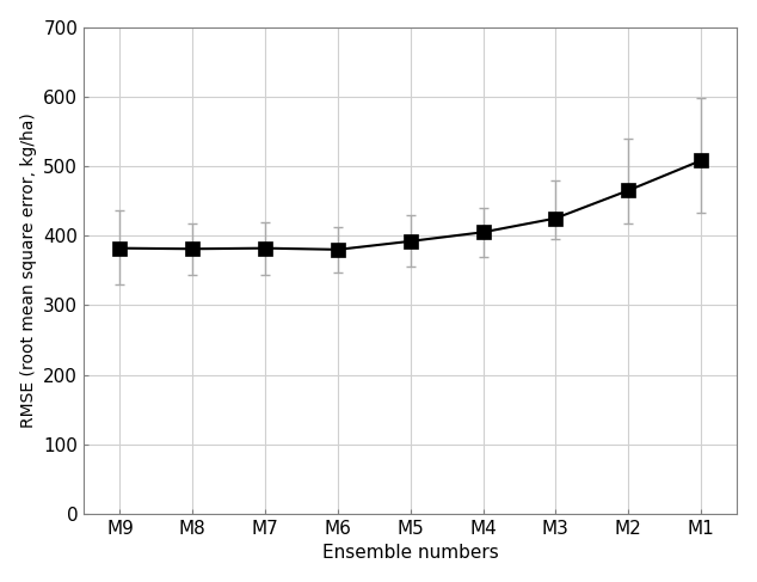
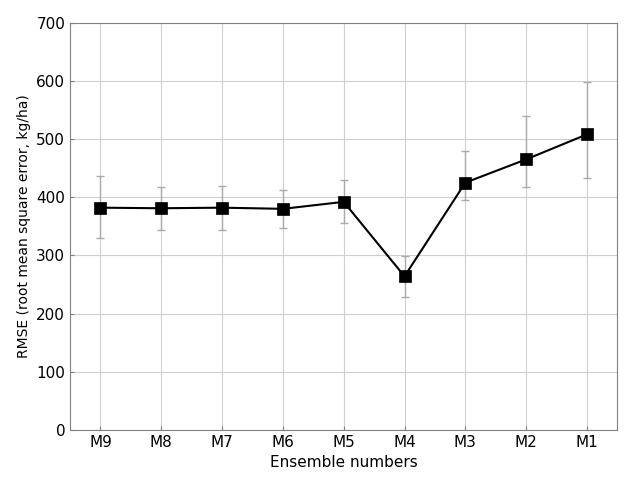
M4: 405 -> 264
